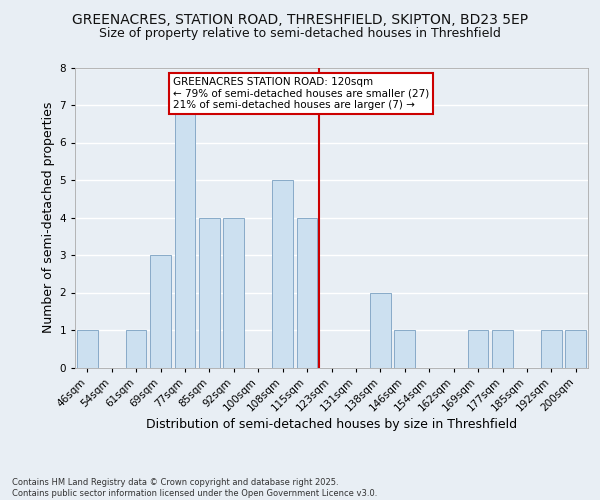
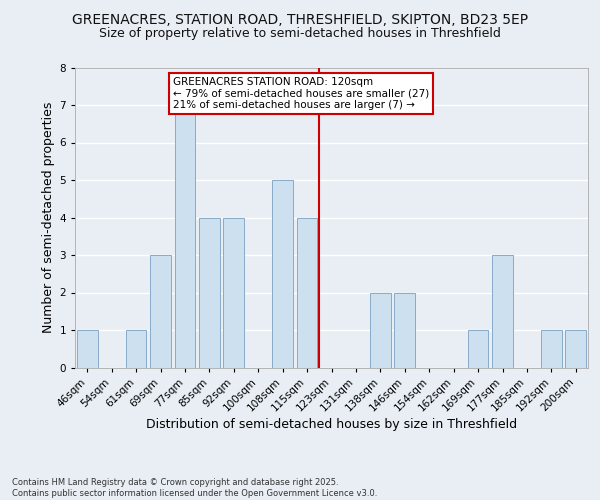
146sqm: 1 -> 2
177sqm: 1 -> 3
